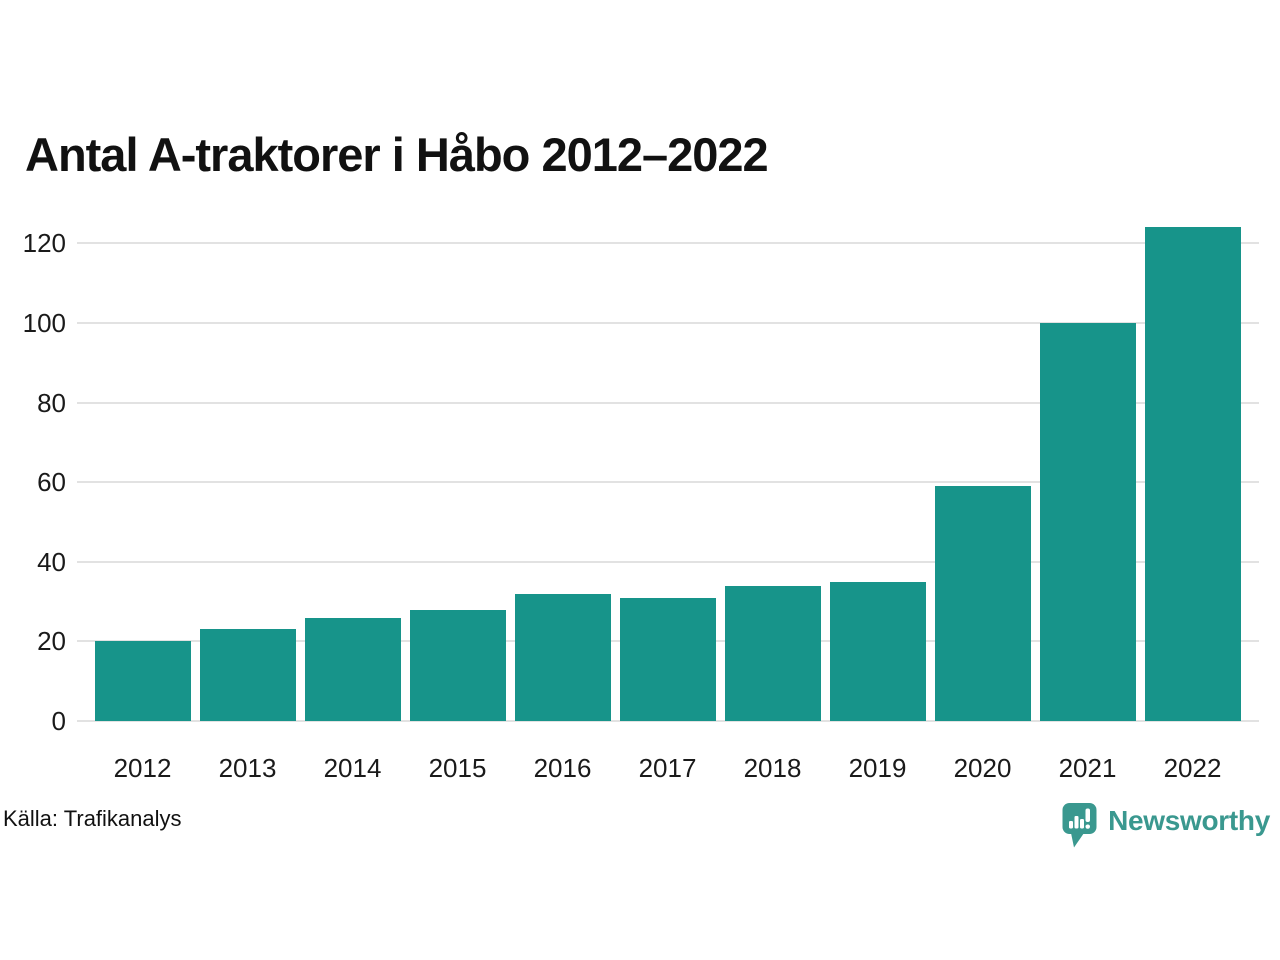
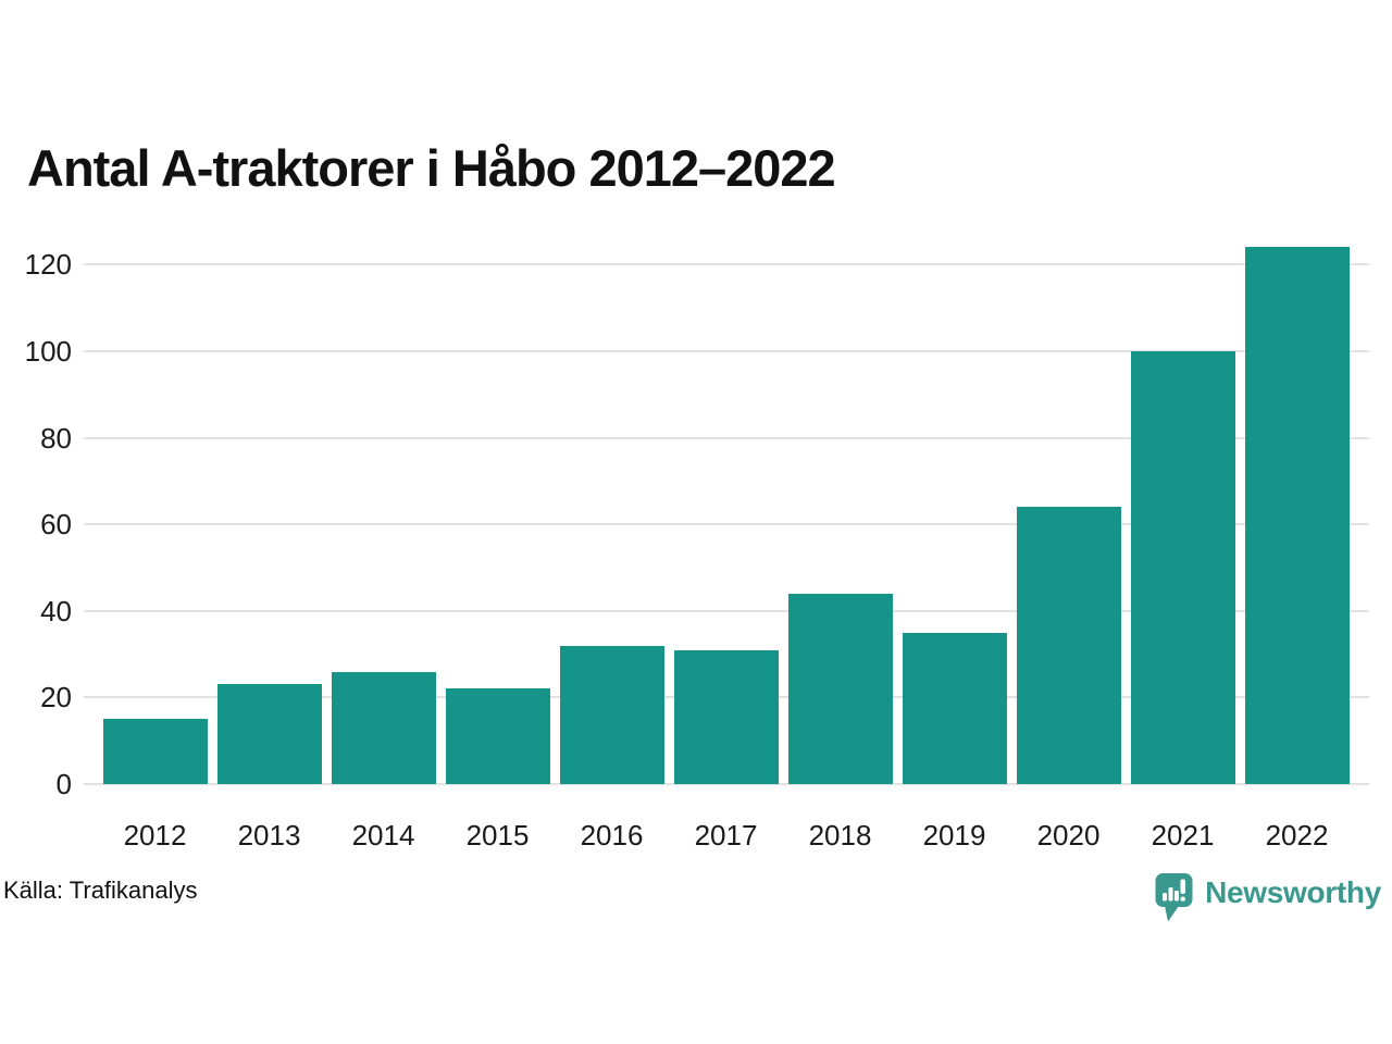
2012: 20 -> 15
2015: 28 -> 22
2018: 34 -> 44
2020: 59 -> 64
